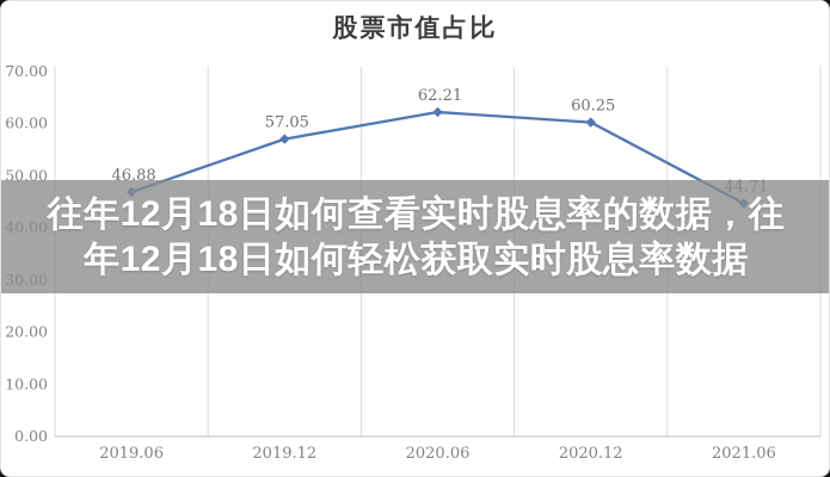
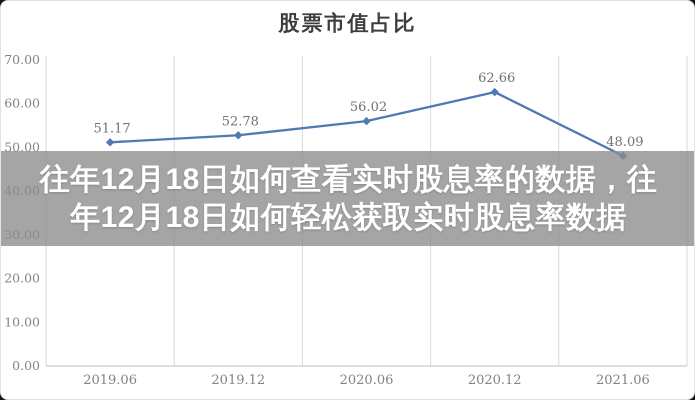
2019.06: 46.88 -> 51.17
2019.12: 57.05 -> 52.78
2020.06: 62.21 -> 56.02
2020.12: 60.25 -> 62.66
2021.06: 44.71 -> 48.09
